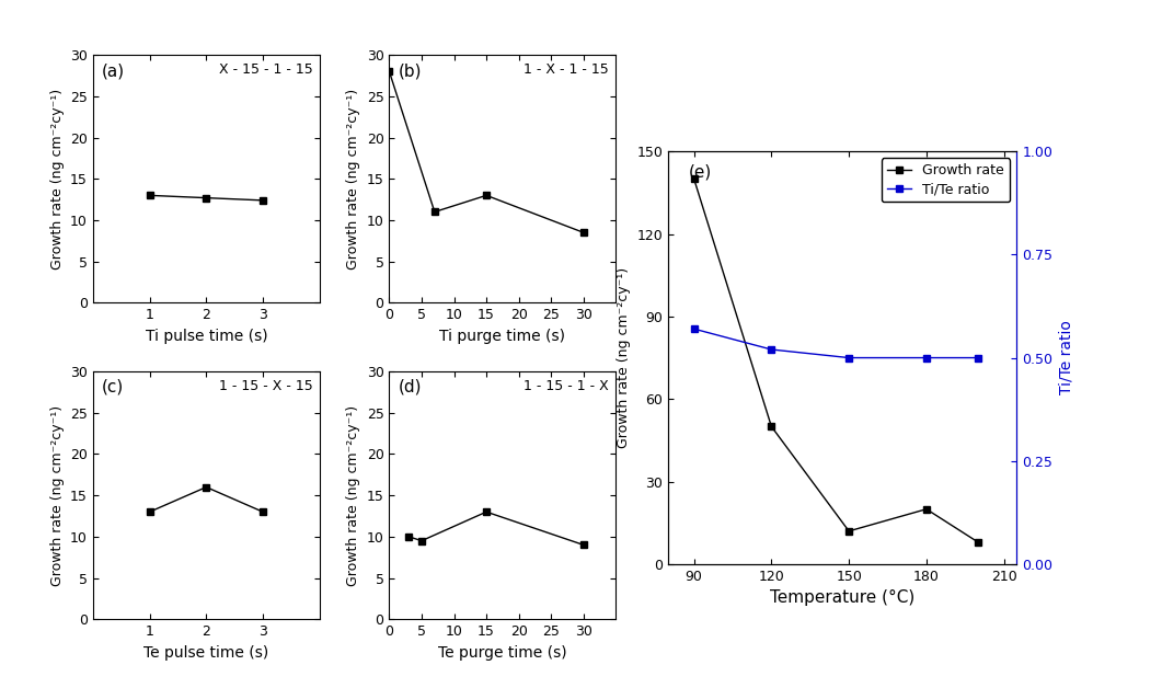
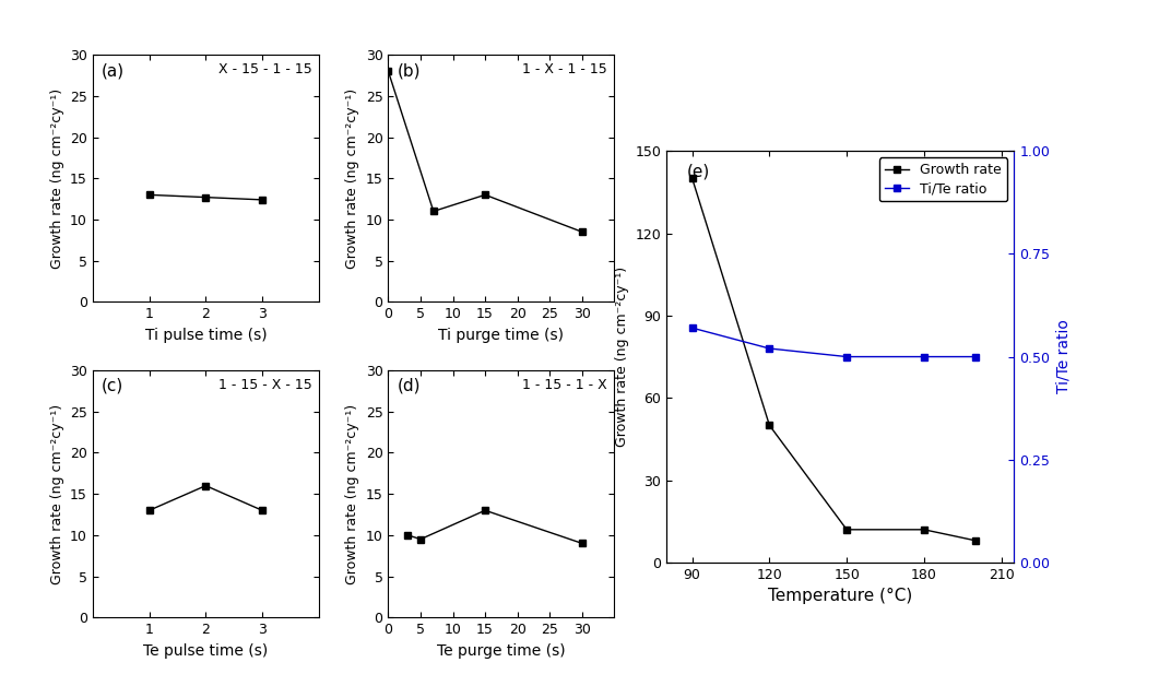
Growth rate/180: 20 -> 12
